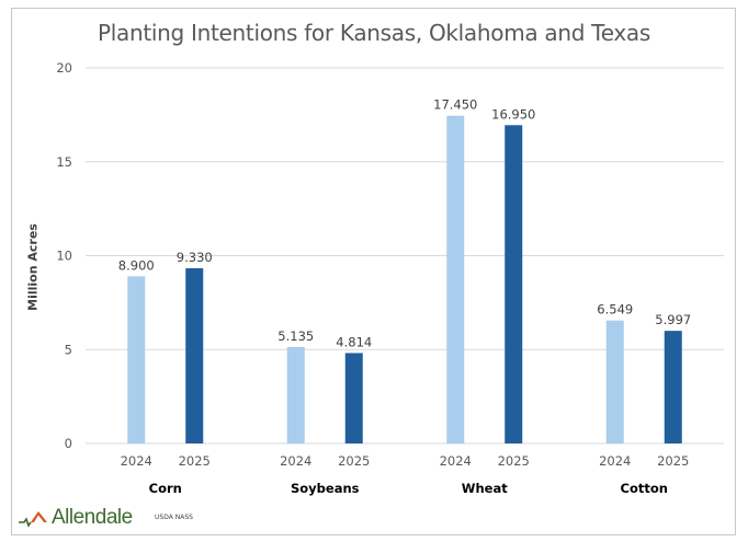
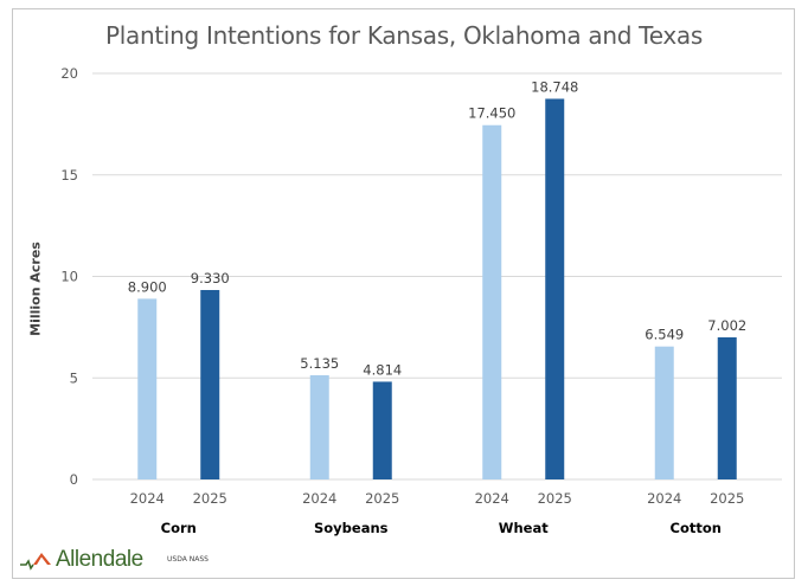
2025/Wheat: 16.950 -> 18.748
2025/Cotton: 5.997 -> 7.002
